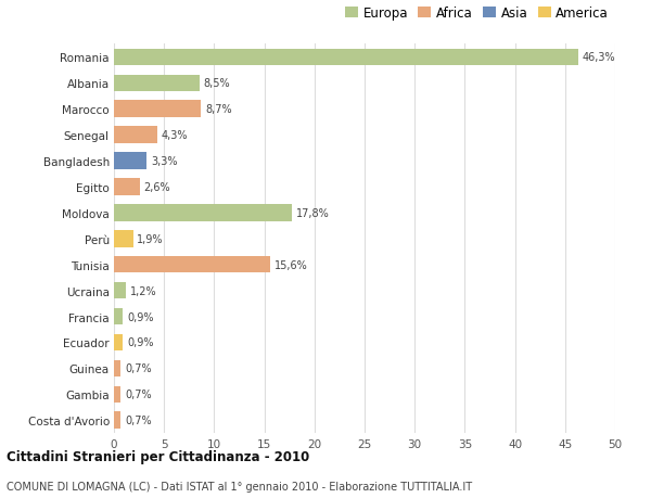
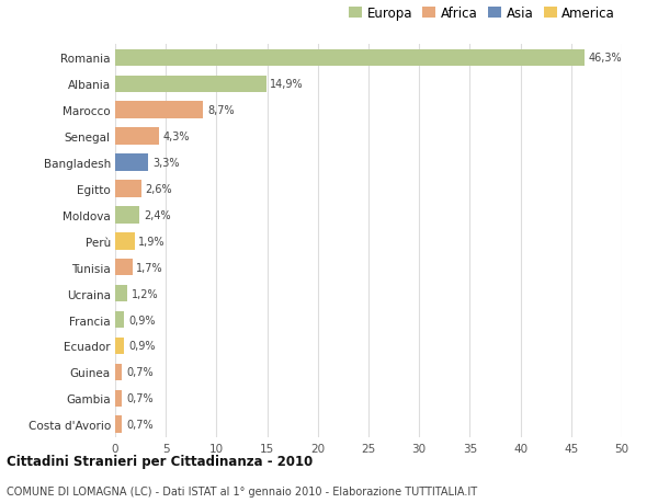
Albania: 8,5% -> 14,9%
Moldova: 17,8% -> 2,4%
Tunisia: 15,6% -> 1,7%
